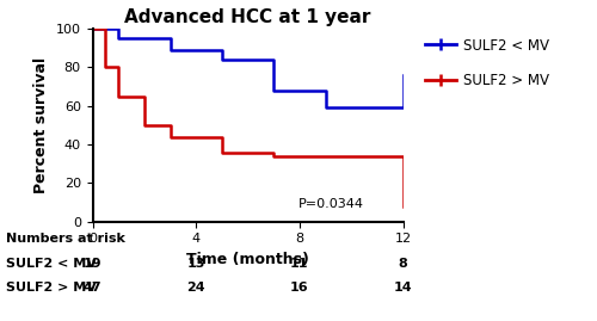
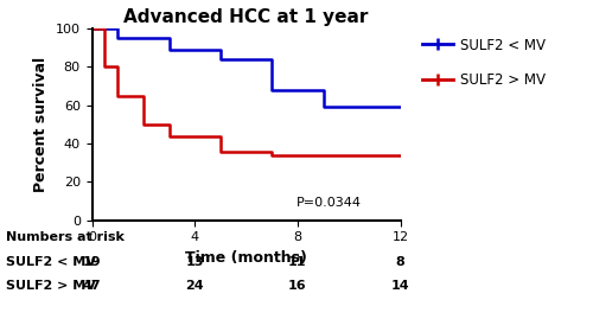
SULF2 < MV/12: 76 -> 59
SULF2 > MV/12: 8 -> 34
